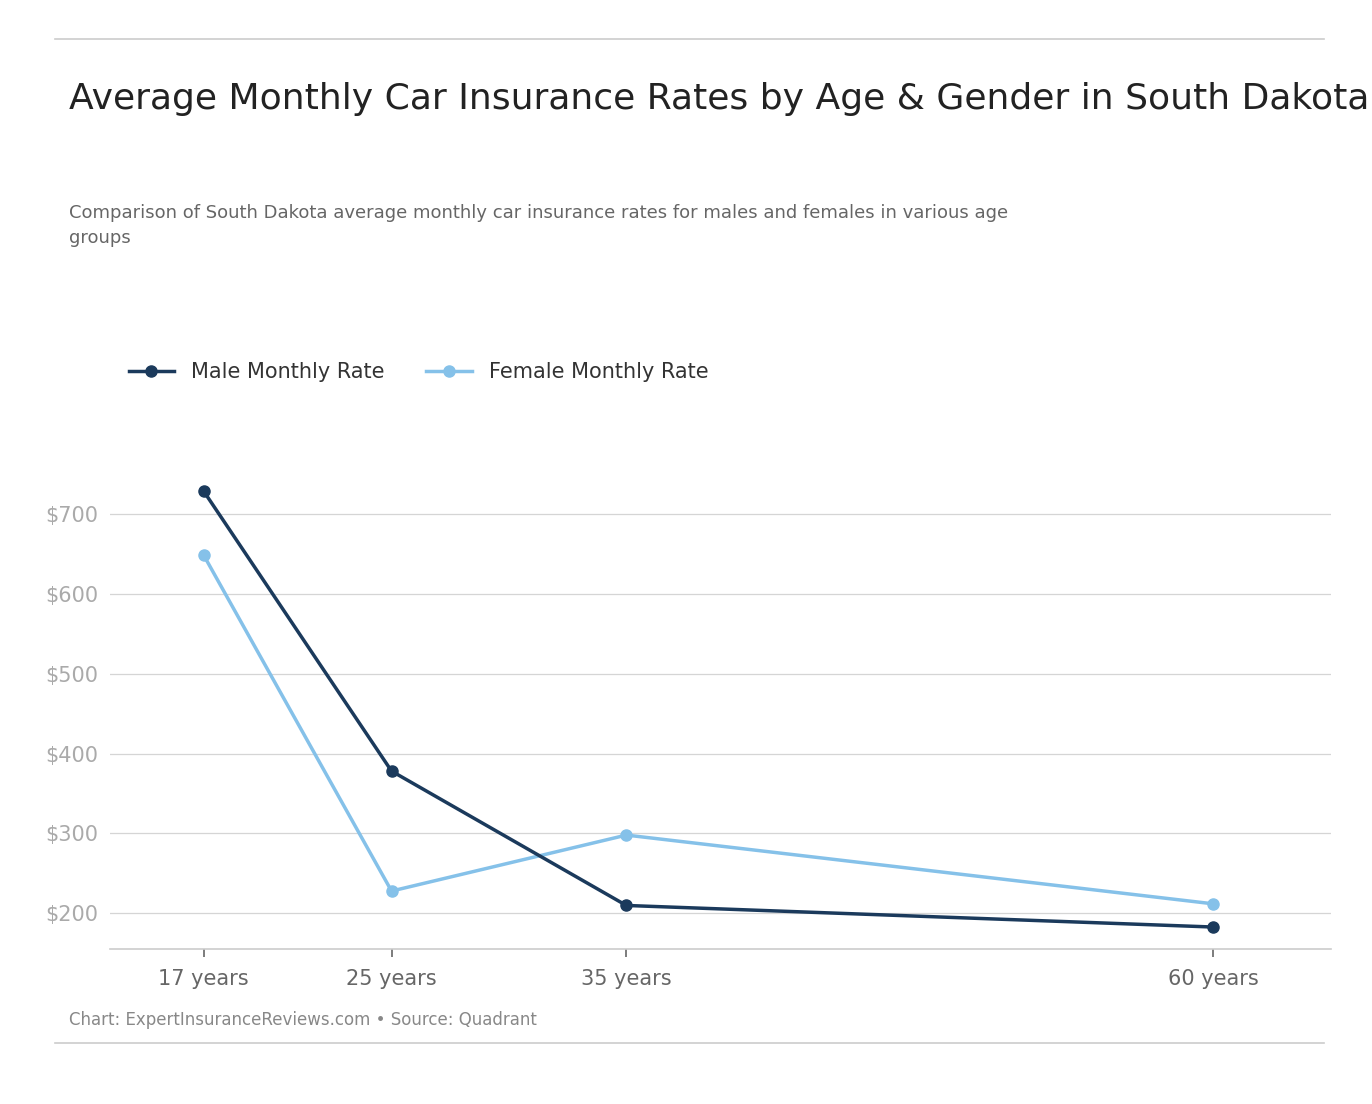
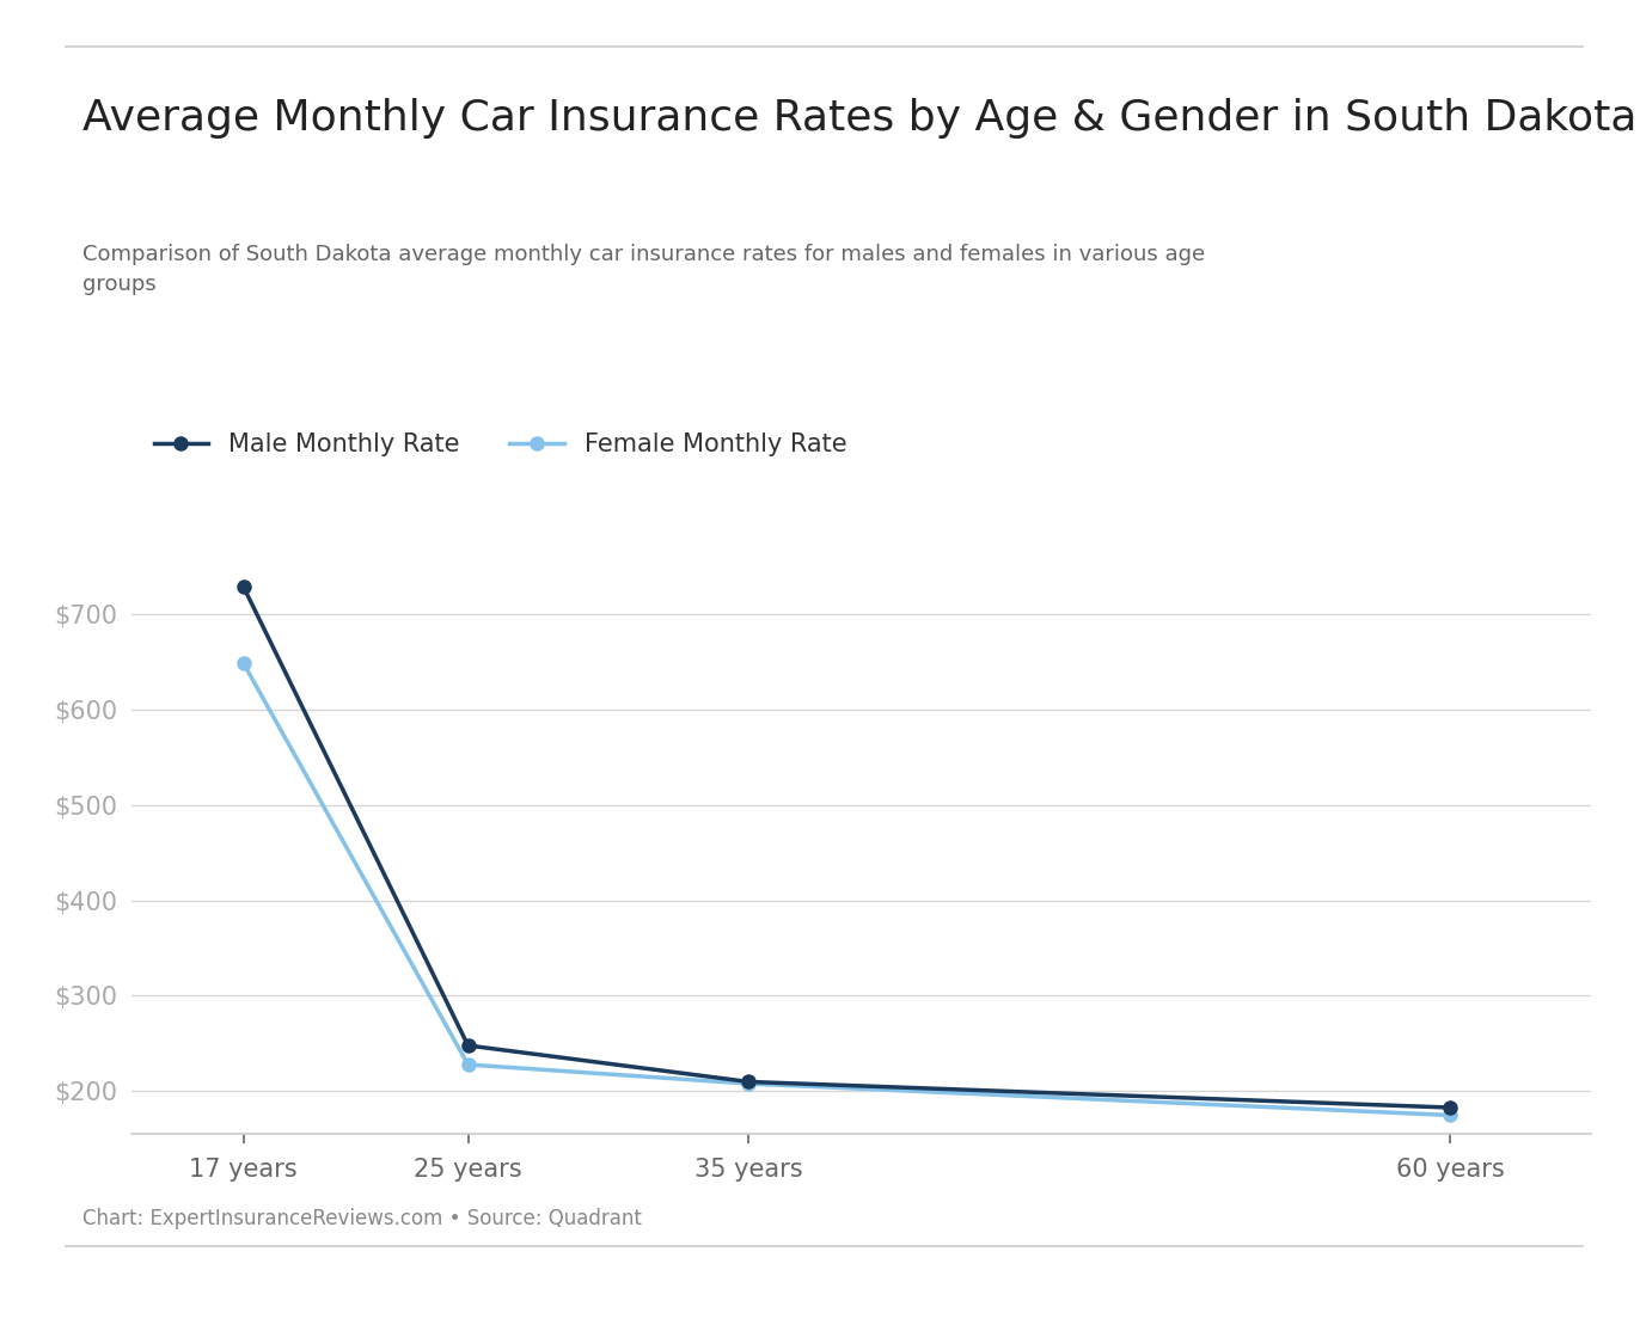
Male Monthly Rate/25 years: $378 -> $248
Female Monthly Rate/35 years: $298 -> $208
Female Monthly Rate/60 years: $212 -> $175
